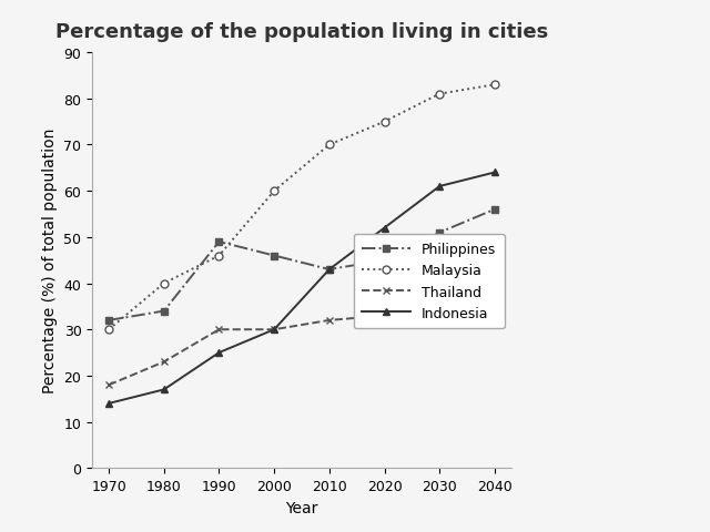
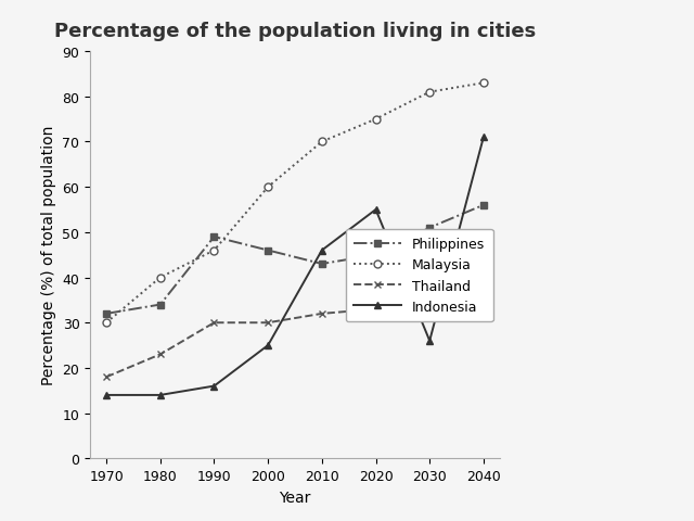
Indonesia/1980: 17 -> 14
Indonesia/1990: 25 -> 16
Indonesia/2000: 30 -> 25
Indonesia/2010: 43 -> 46
Indonesia/2020: 52 -> 55
Indonesia/2030: 61 -> 26
Indonesia/2040: 64 -> 71
